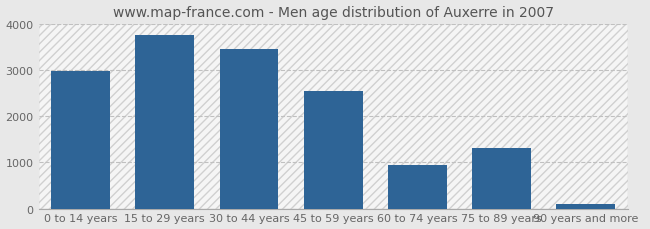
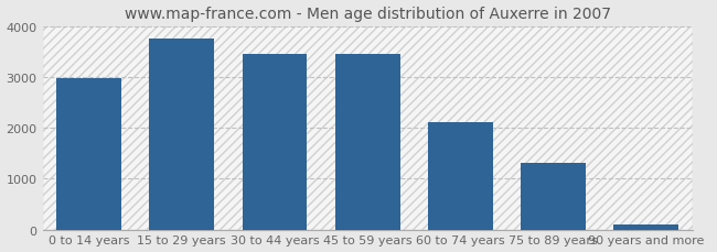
45 to 59 years: 2550 -> 3460
60 to 74 years: 950 -> 2110
